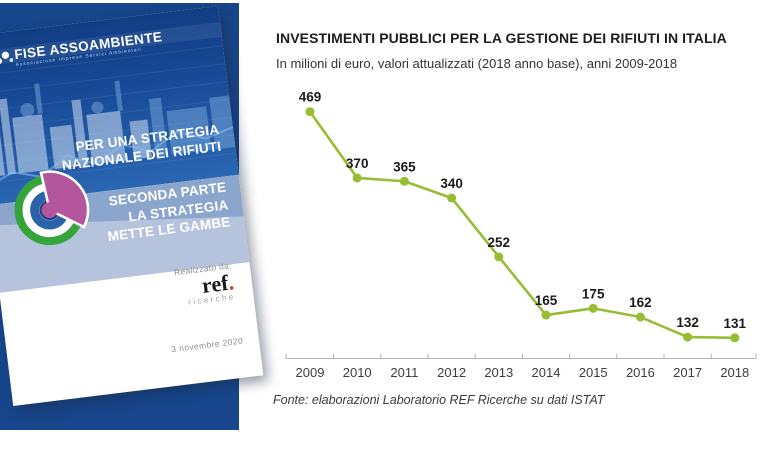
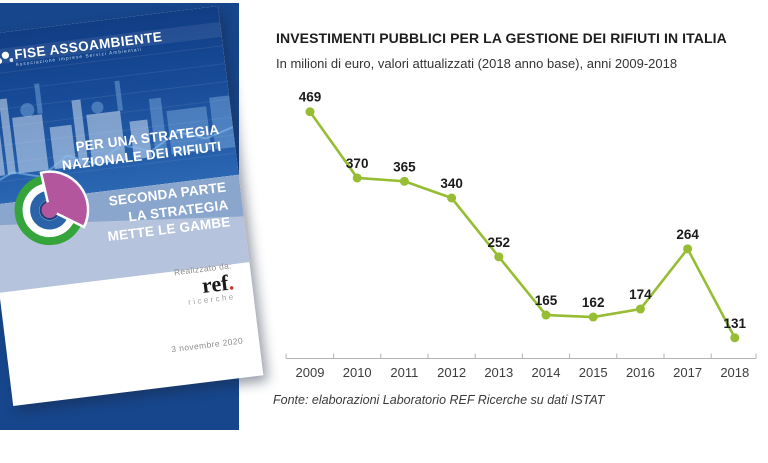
2015: 175 -> 162
2016: 162 -> 174
2017: 132 -> 264
